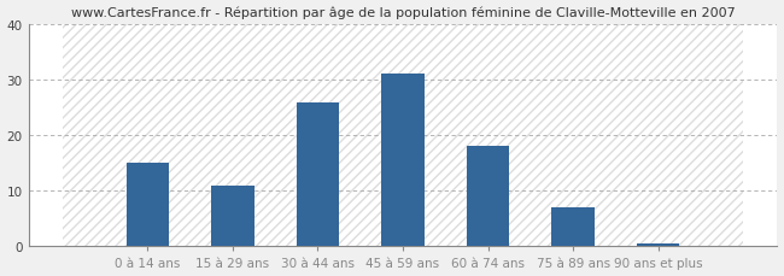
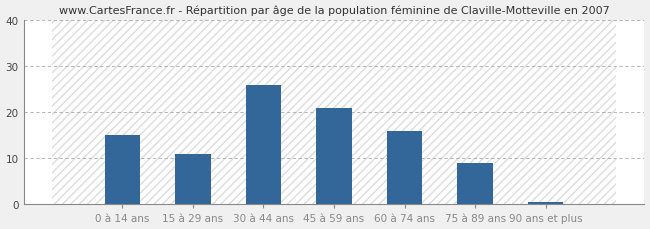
45 à 59 ans: 31.0 -> 21.0
60 à 74 ans: 18.0 -> 16.0
75 à 89 ans: 7.0 -> 9.0
